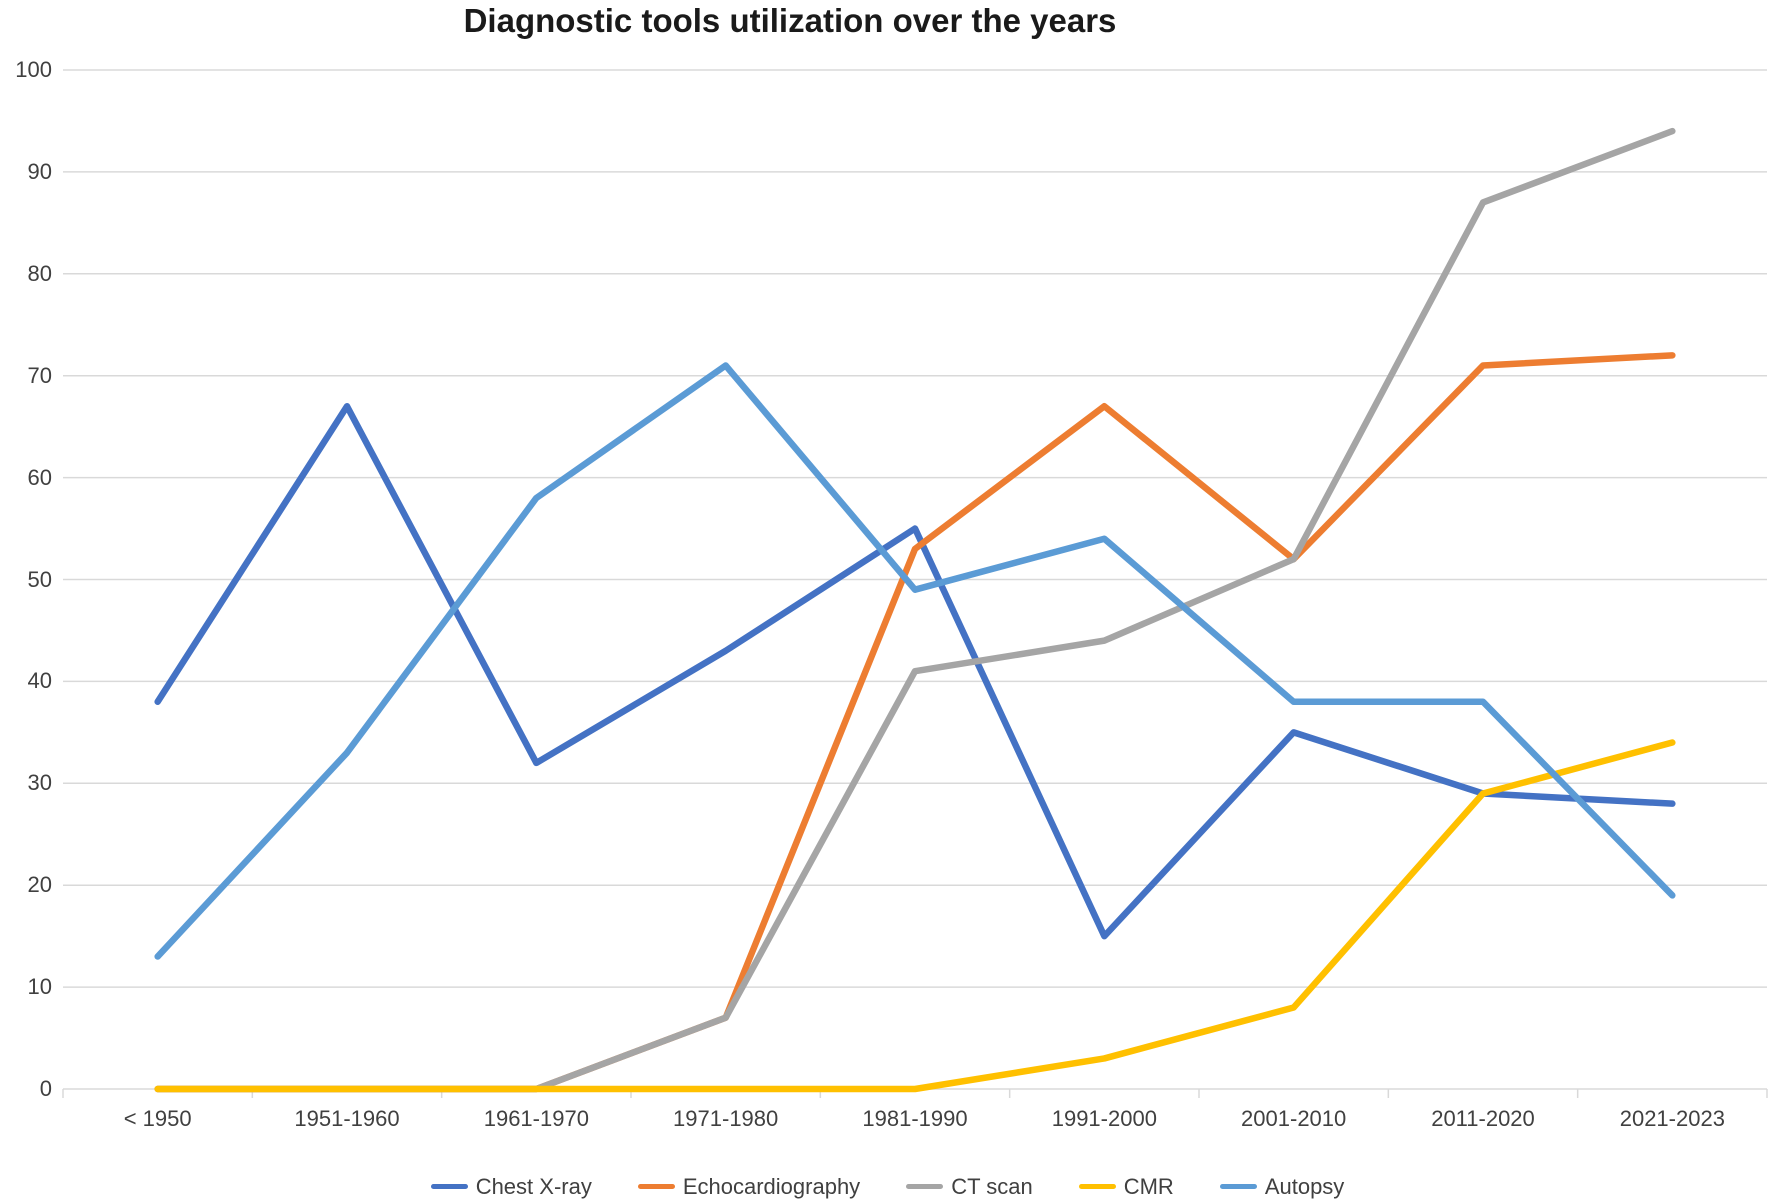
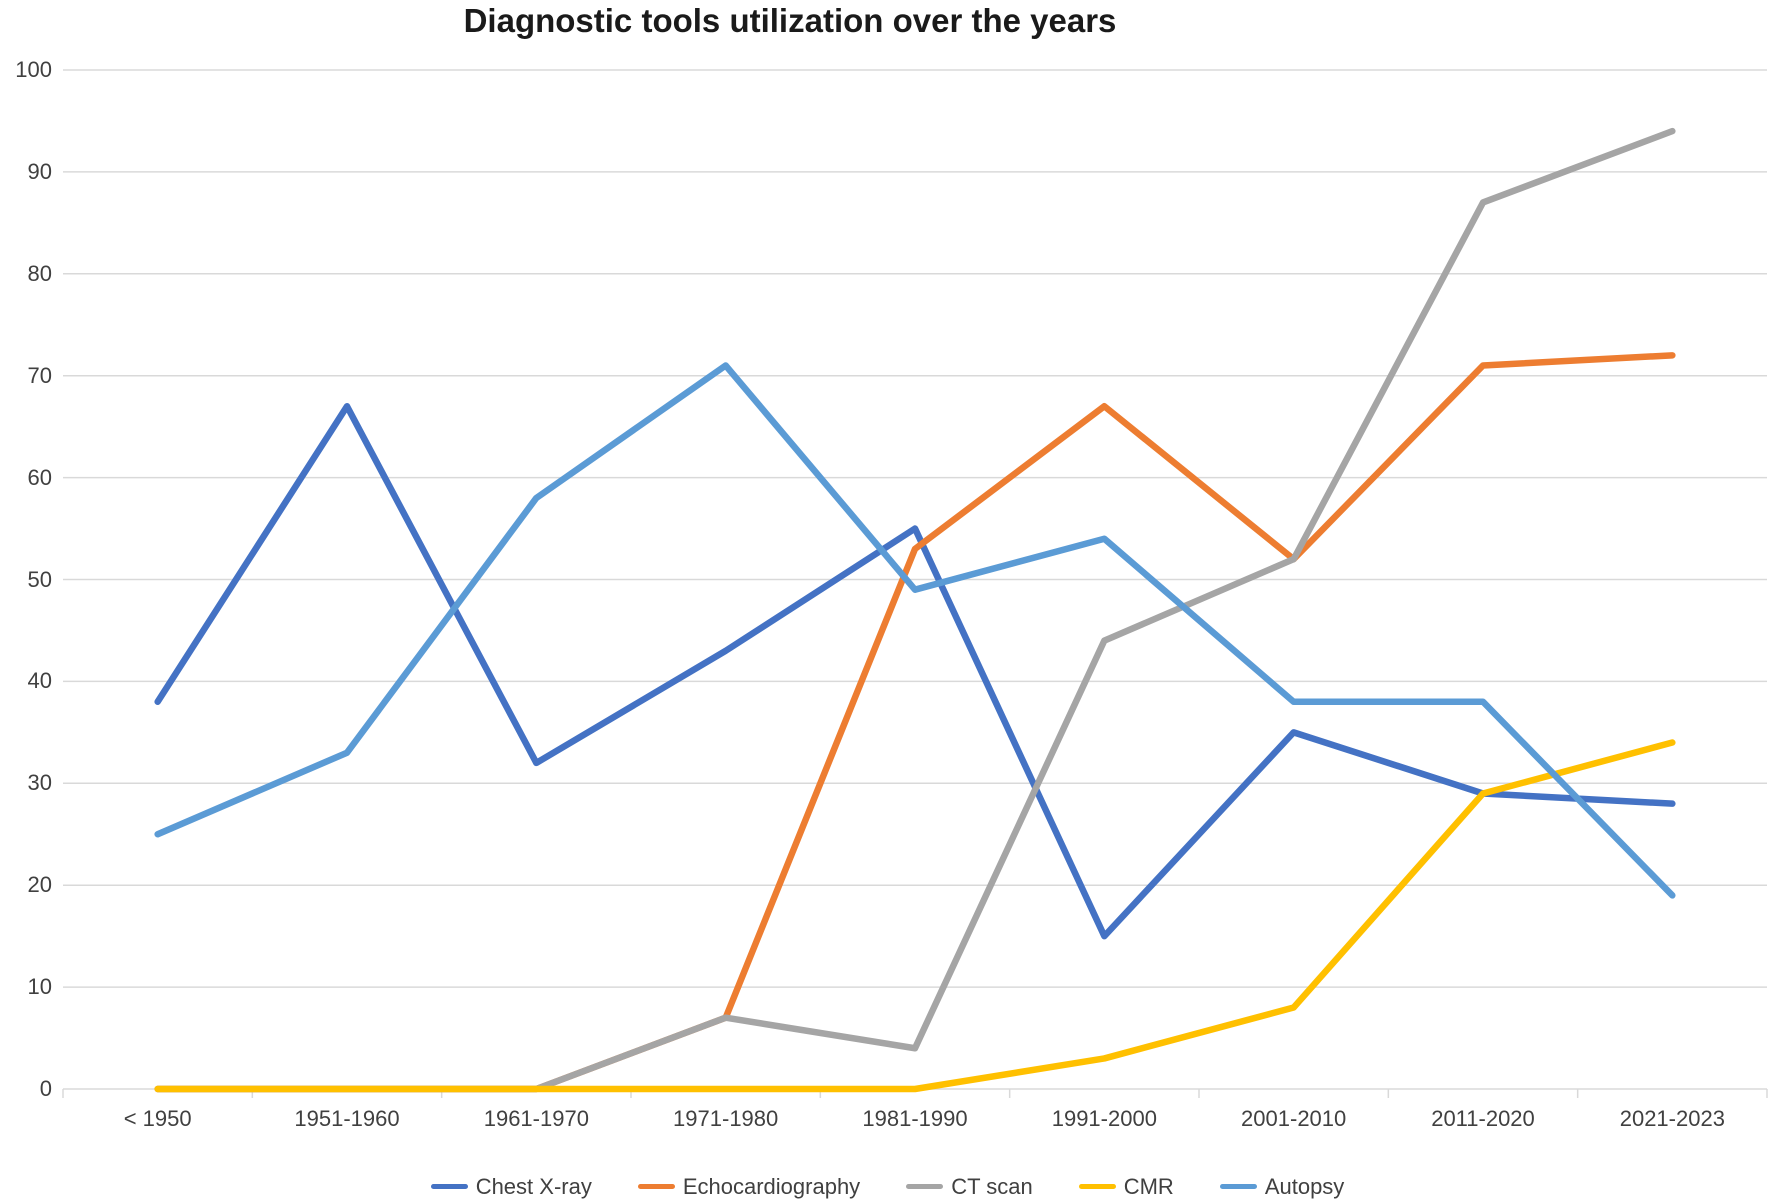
Autopsy/< 1950: 13 -> 25
CT scan/1981-1990: 41 -> 4
